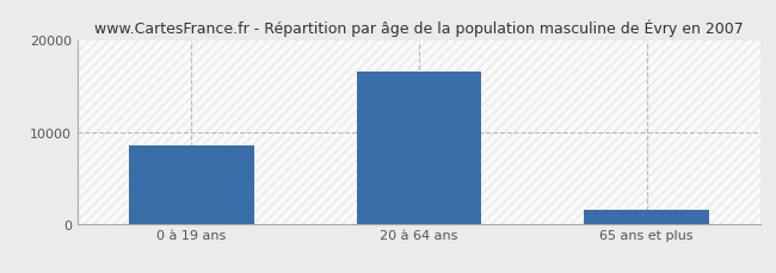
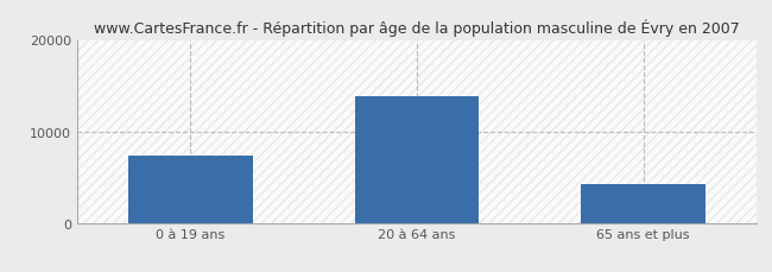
0 à 19 ans: 8500 -> 7400
20 à 64 ans: 16500 -> 13800
65 ans et plus: 1500 -> 4200
